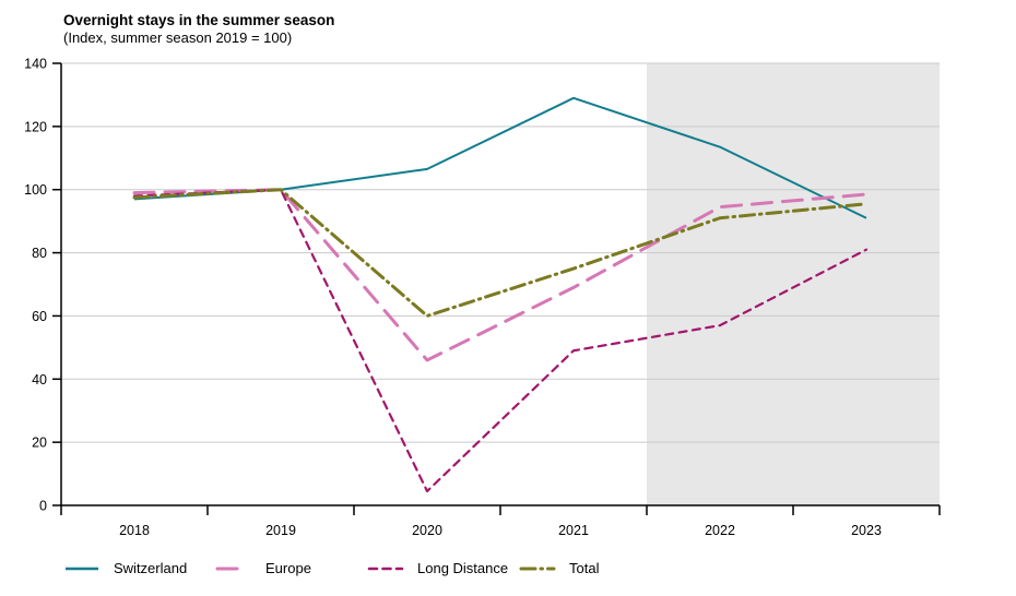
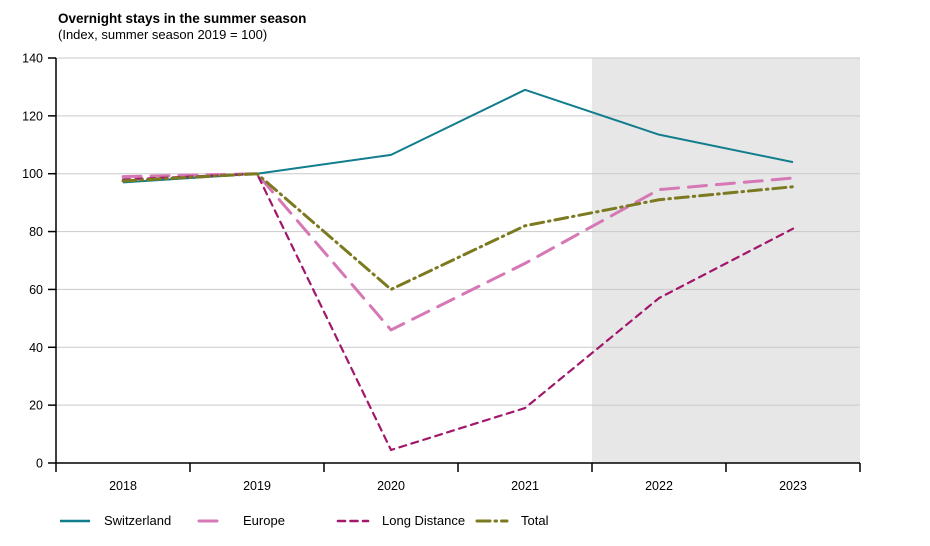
Long Distance/2021: 49 -> 19
Total/2021: 75 -> 82
Switzerland/2023: 91 -> 104
